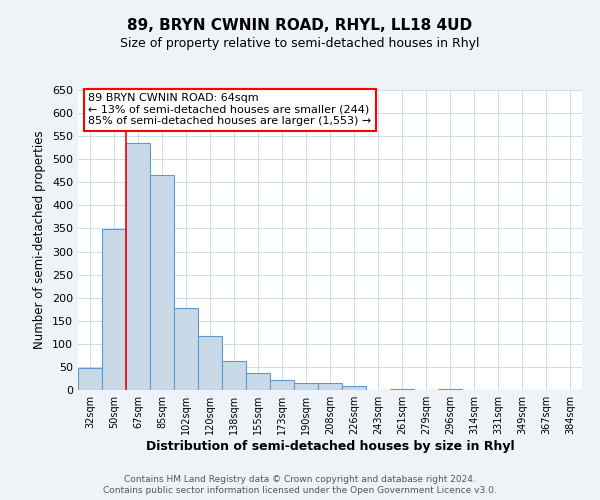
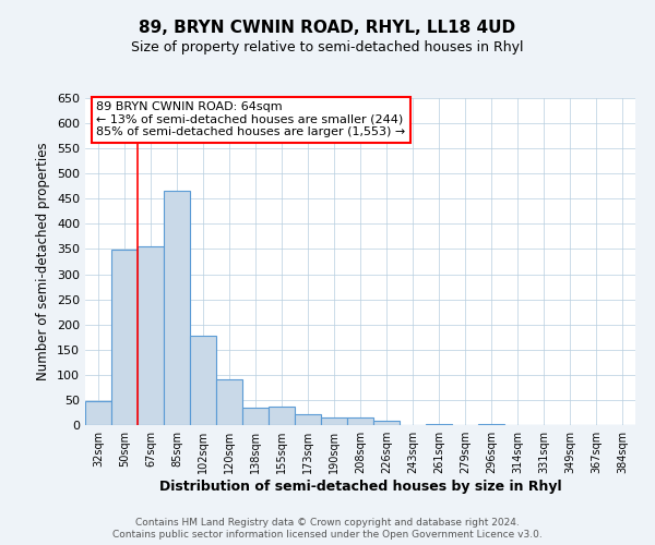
67sqm: 536 -> 355
120sqm: 118 -> 90
138sqm: 62 -> 35
